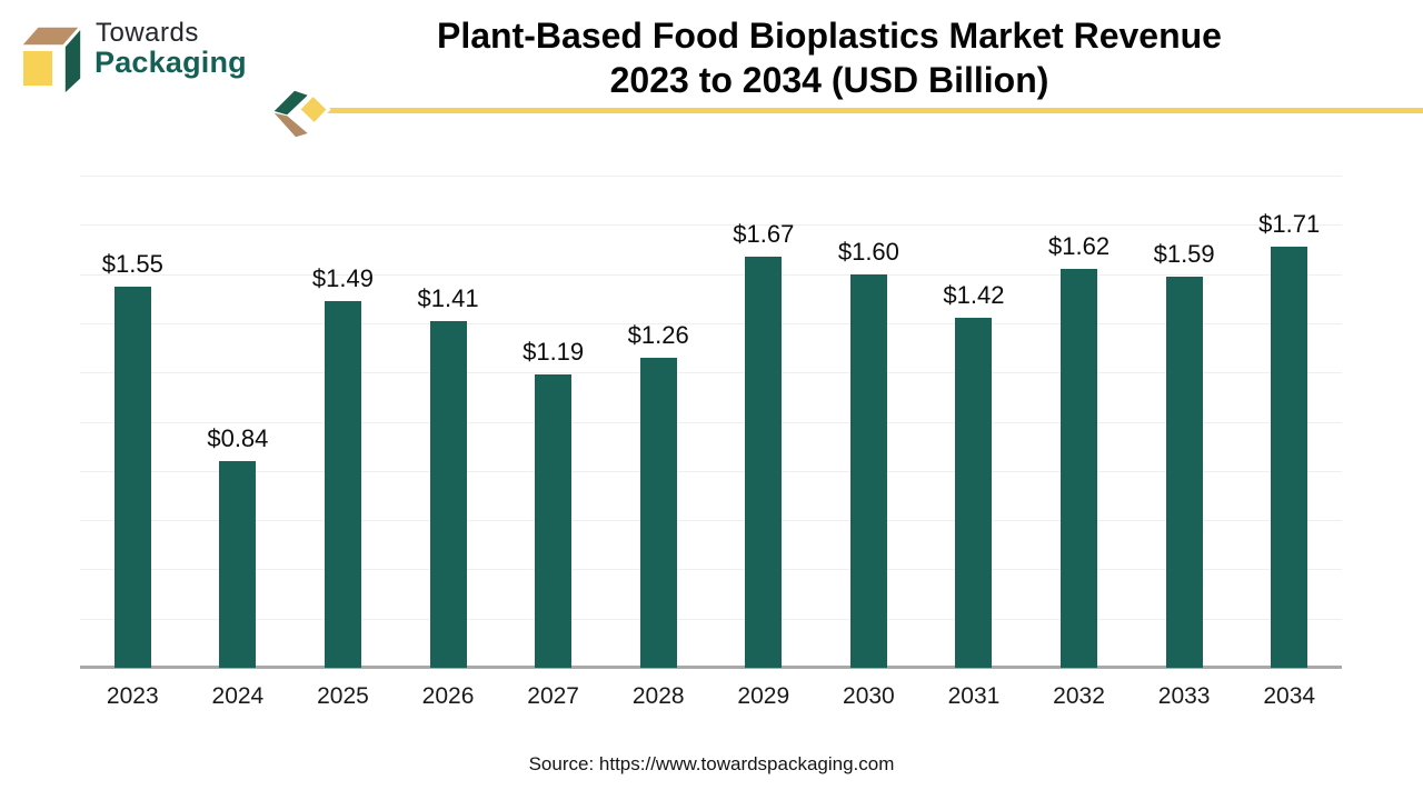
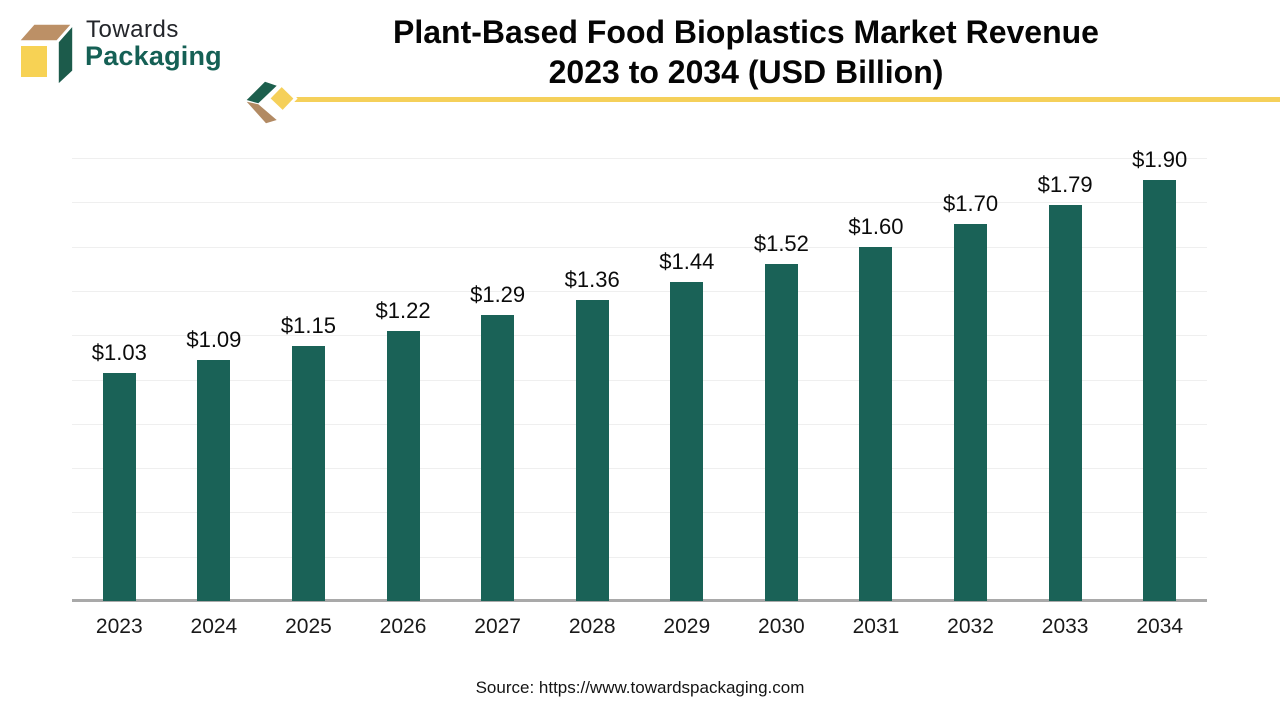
2023: $1.55 -> $1.03
2024: $0.84 -> $1.09
2025: $1.49 -> $1.15
2026: $1.41 -> $1.22
2027: $1.19 -> $1.29
2028: $1.26 -> $1.36
2029: $1.67 -> $1.44
2030: $1.60 -> $1.52
2031: $1.42 -> $1.60
2032: $1.62 -> $1.70
2033: $1.59 -> $1.79
2034: $1.71 -> $1.90
